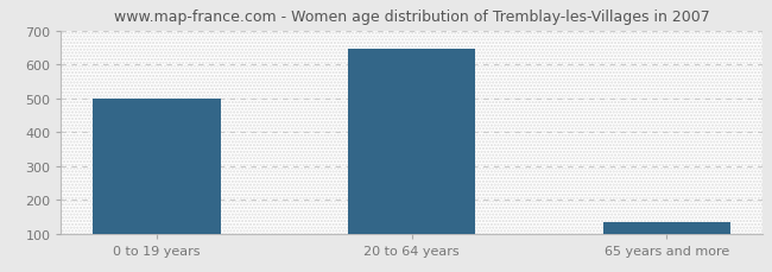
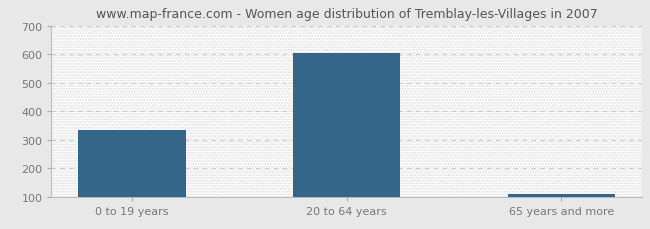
0 to 19 years: 500 -> 335
20 to 64 years: 645 -> 605
65 years and more: 135 -> 110
